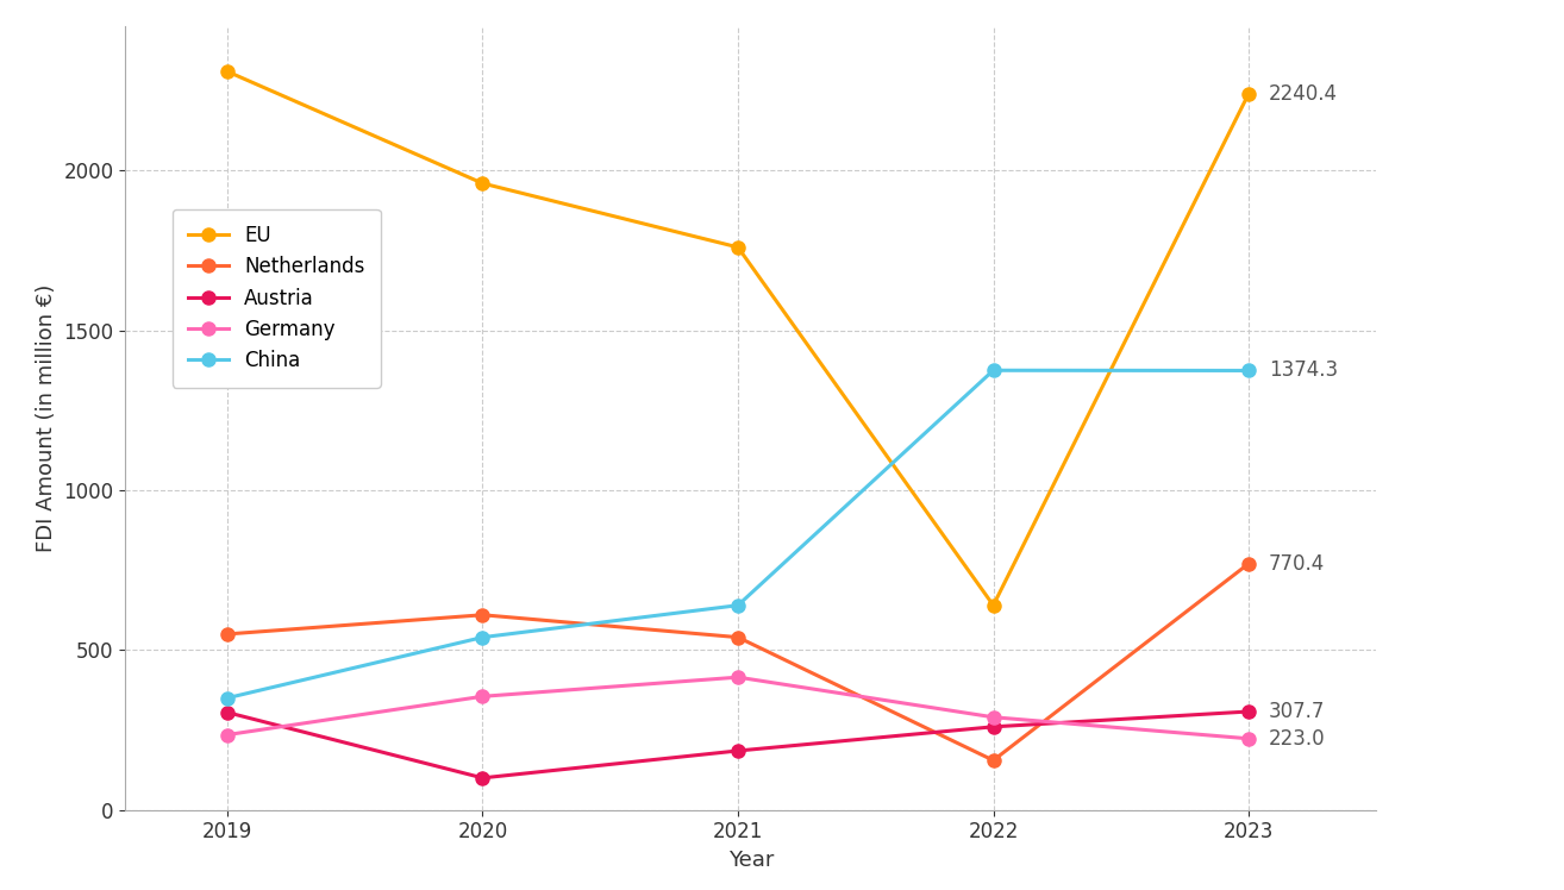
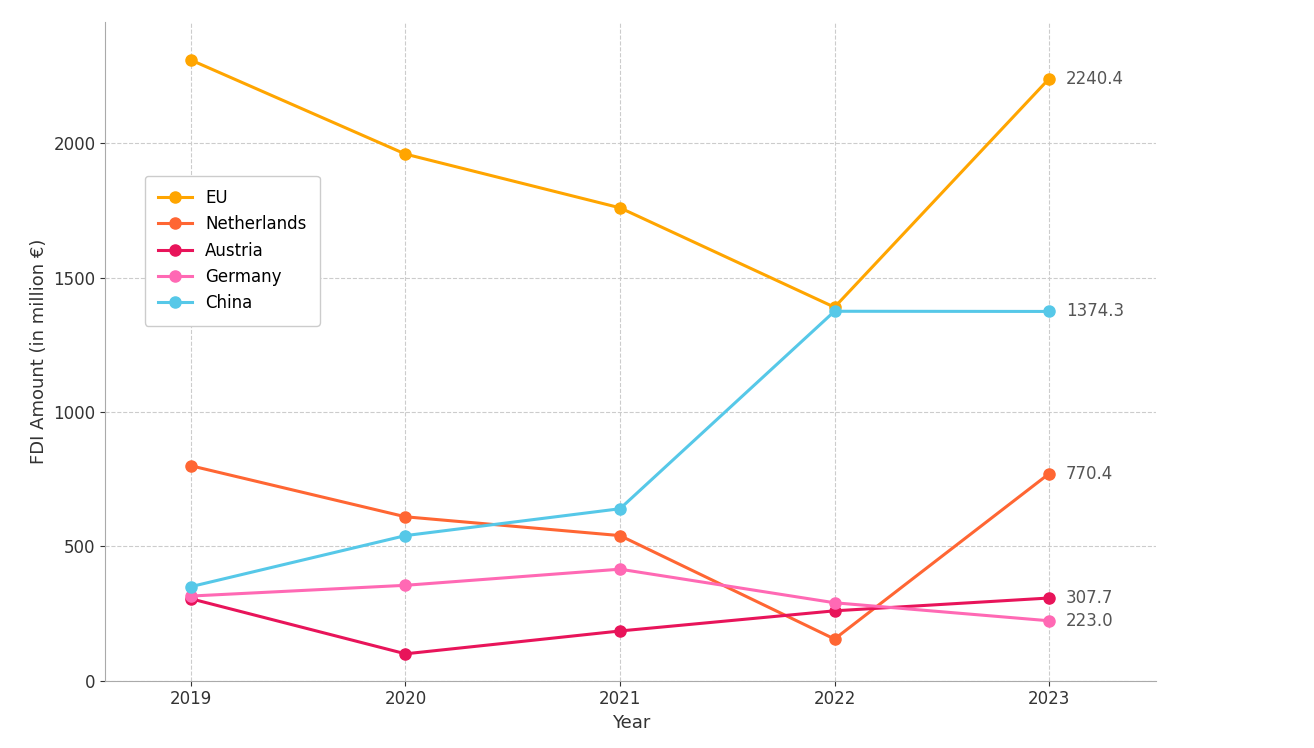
Netherlands/2019: 550 -> 800
Germany/2019: 235 -> 315
EU/2022: 640 -> 1390
